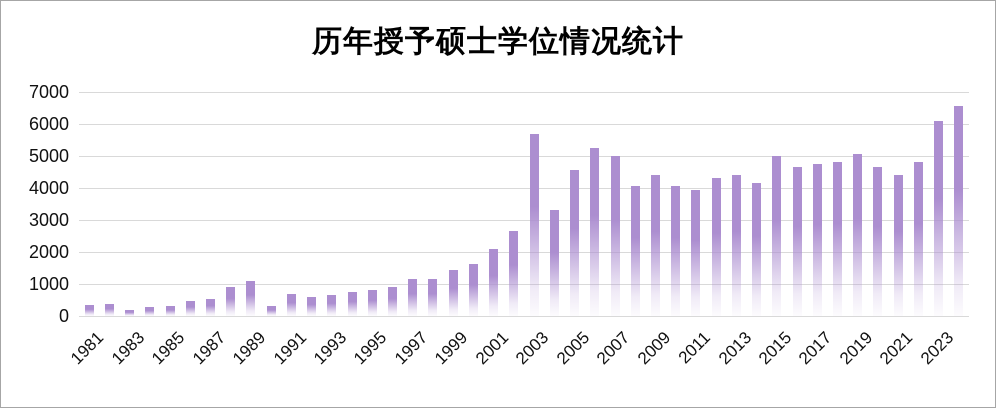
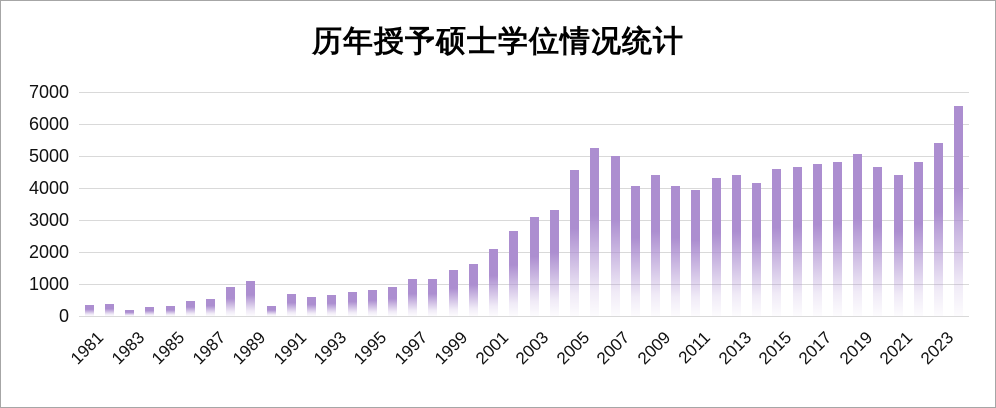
2003: 5700 -> 3100
2015: 5000 -> 4600
2023: 6100 -> 5400
